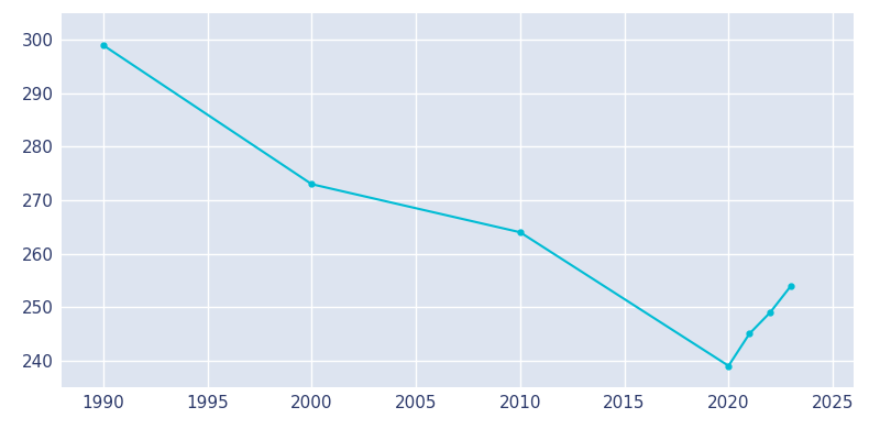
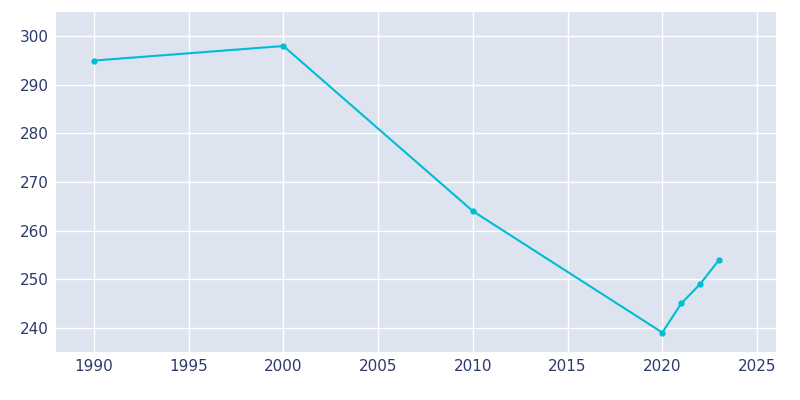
1990: 299 -> 295
2000: 273 -> 298
